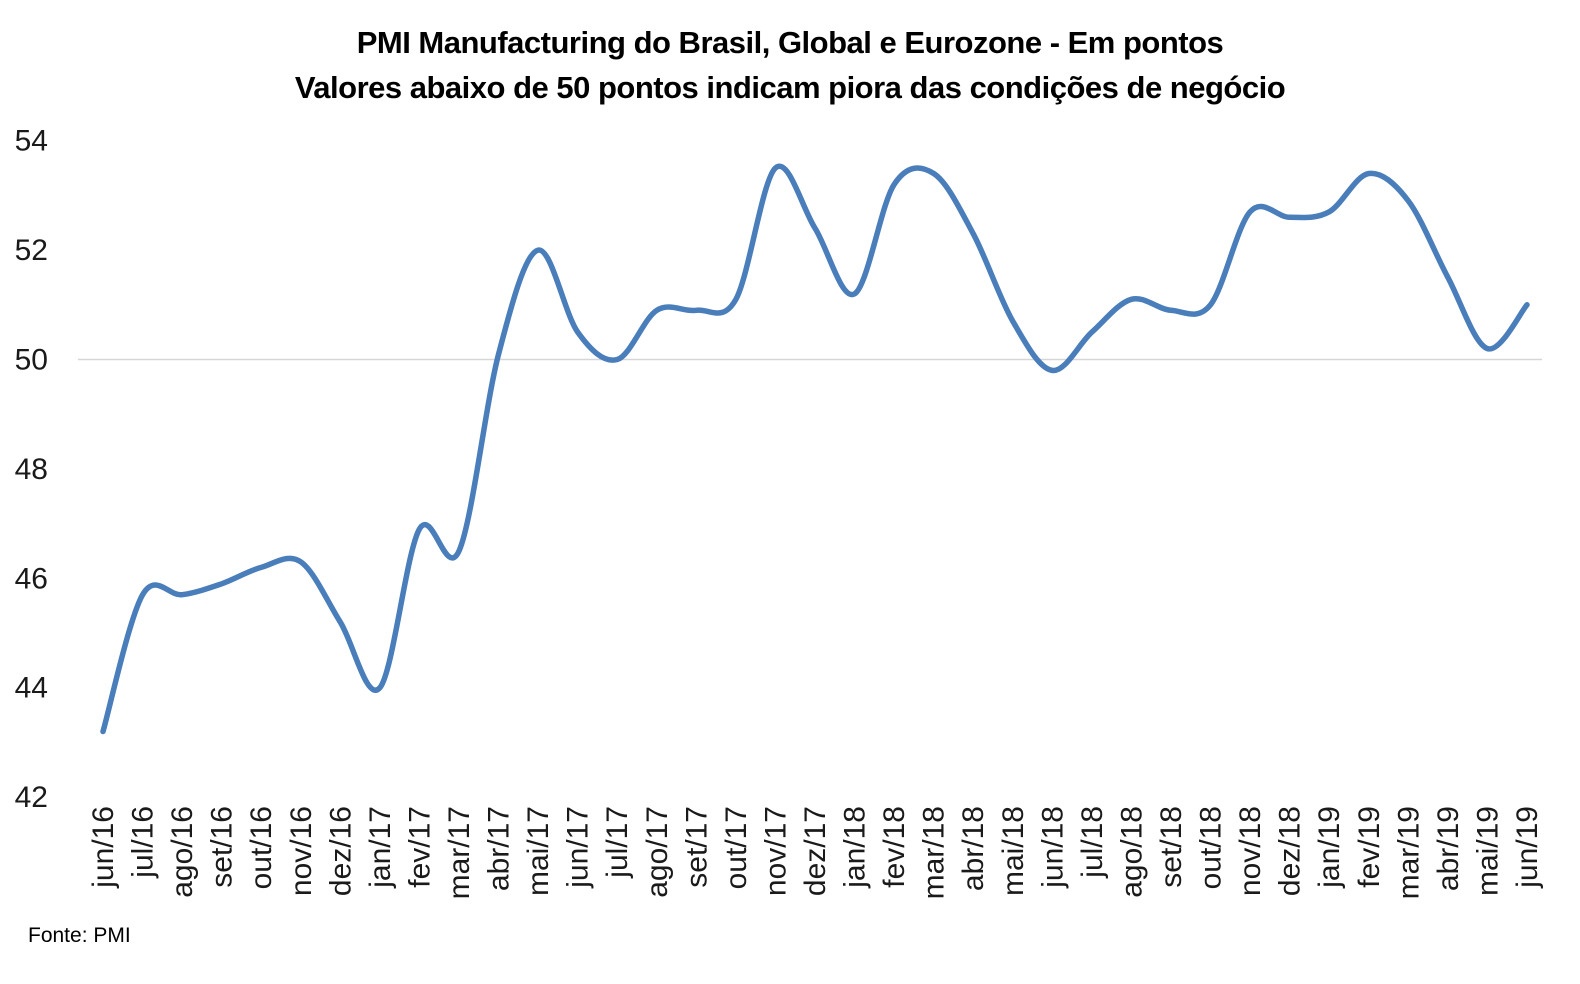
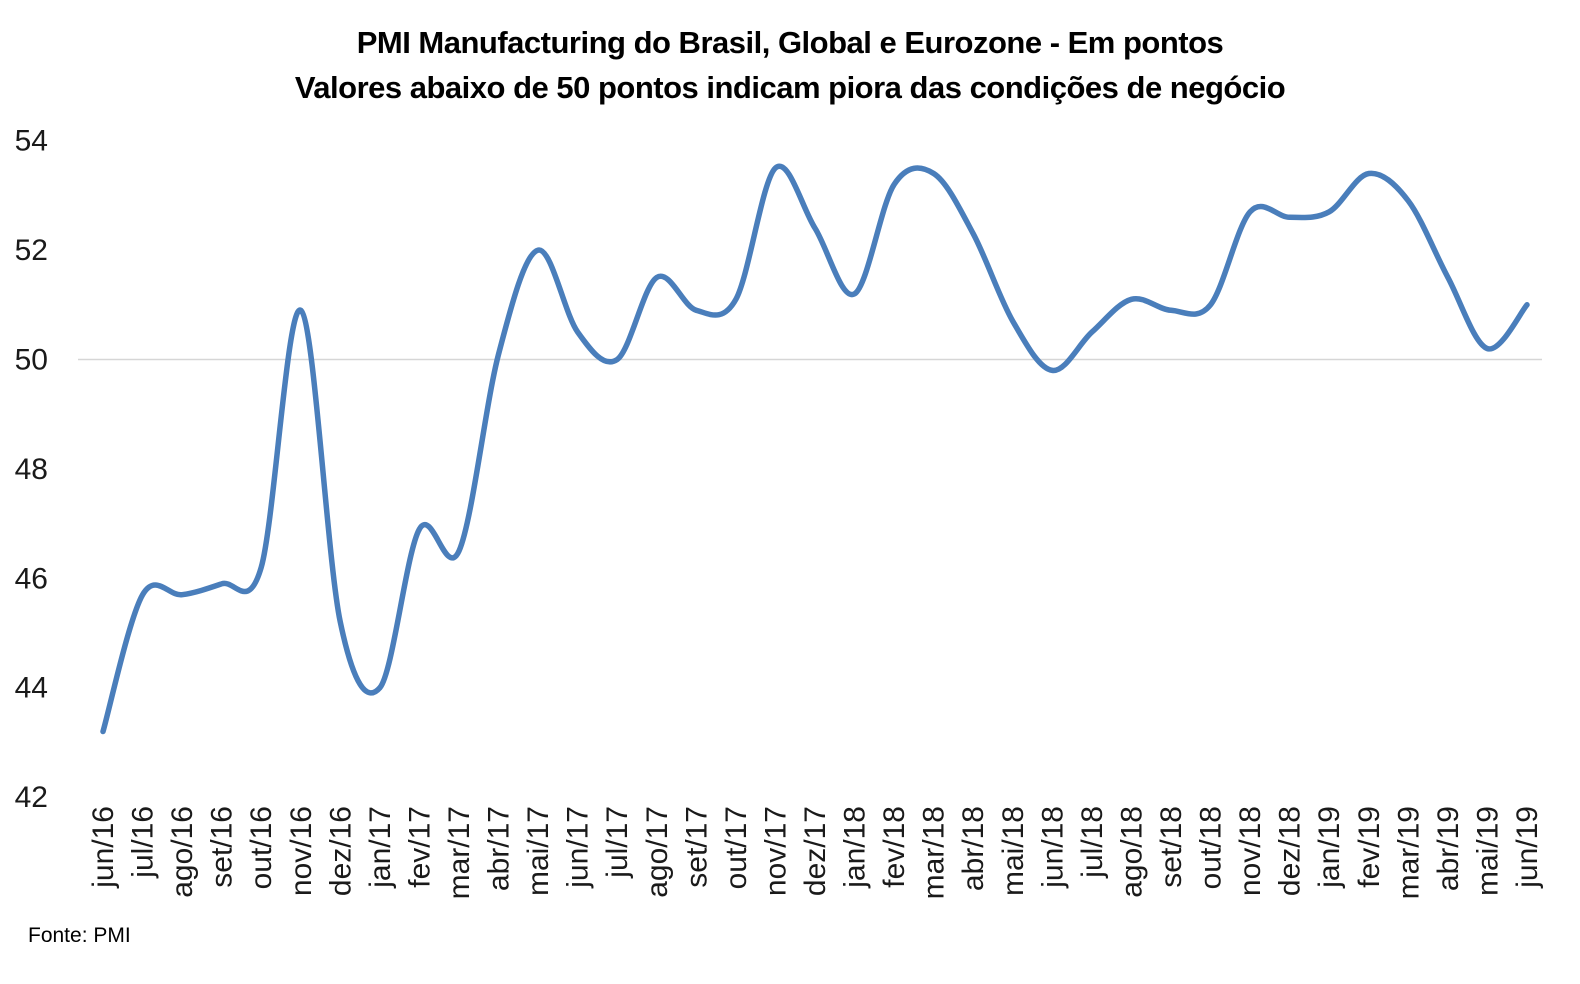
nov/16: 46.3 -> 50.9
ago/17: 50.9 -> 51.5
